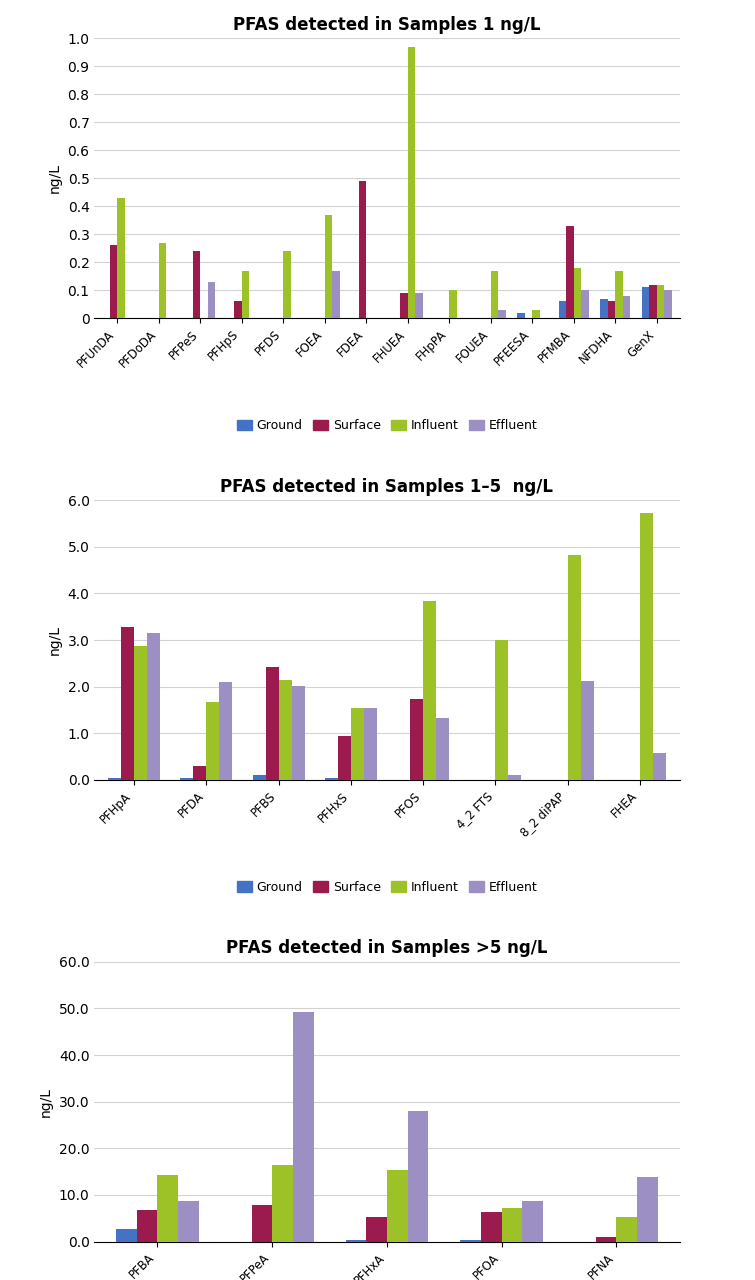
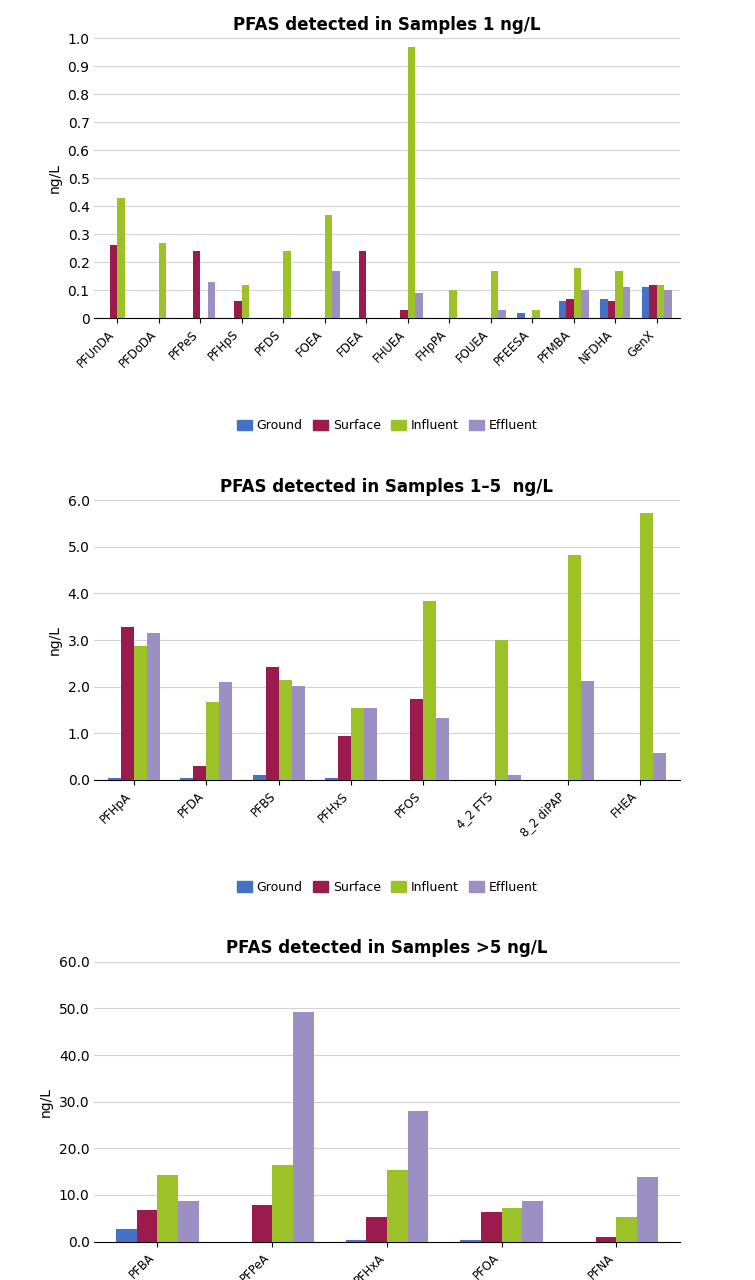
PFAS detected in Samples 1 ng/L/Influent/PFHpS: 0.17 -> 0.12
PFAS detected in Samples 1 ng/L/Surface/FDEA: 0.49 -> 0.24
PFAS detected in Samples 1 ng/L/Surface/FHUEA: 0.09 -> 0.03
PFAS detected in Samples 1 ng/L/Surface/PFMBA: 0.33 -> 0.07
PFAS detected in Samples 1 ng/L/Effluent/NFDHA: 0.08 -> 0.11
